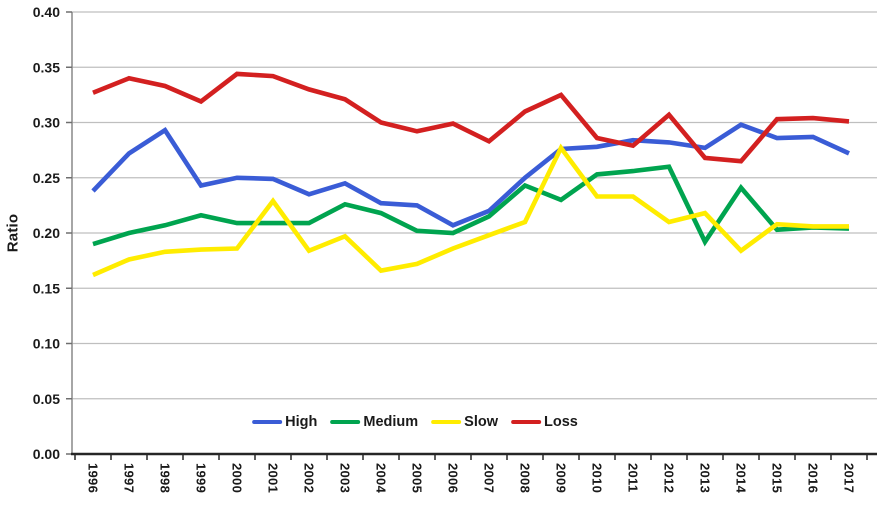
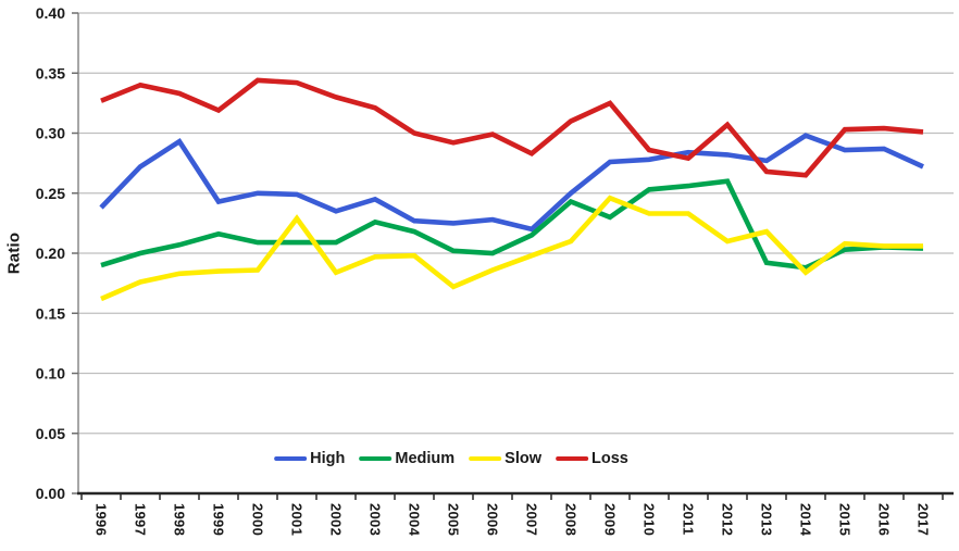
Slow/2004: 0.166 -> 0.198
High/2006: 0.207 -> 0.228
Slow/2009: 0.277 -> 0.246
Medium/2014: 0.241 -> 0.188
